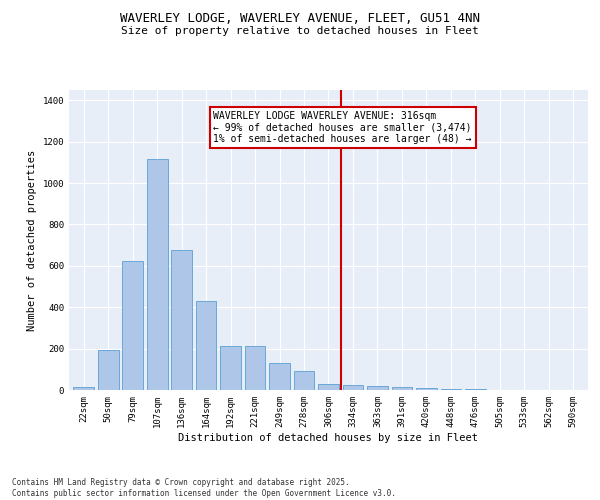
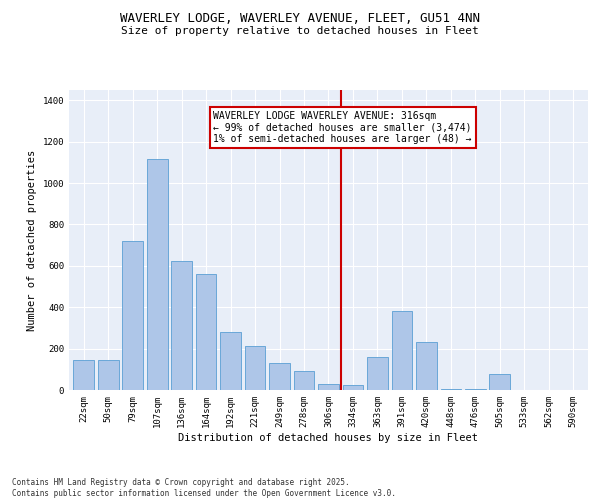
22sqm: 15 -> 145
50sqm: 195 -> 145
79sqm: 625 -> 720
136sqm: 675 -> 625
164sqm: 430 -> 560
192sqm: 215 -> 280
363sqm: 20 -> 160
391sqm: 15 -> 380
420sqm: 10 -> 230
505sqm: 2 -> 75
